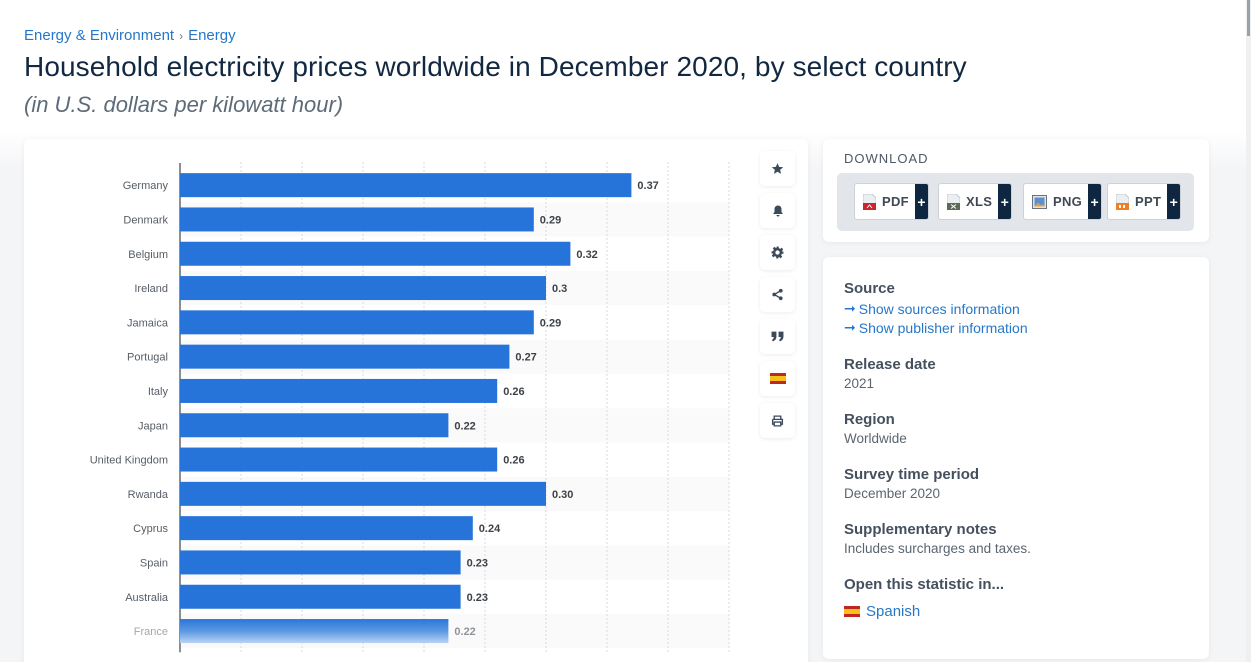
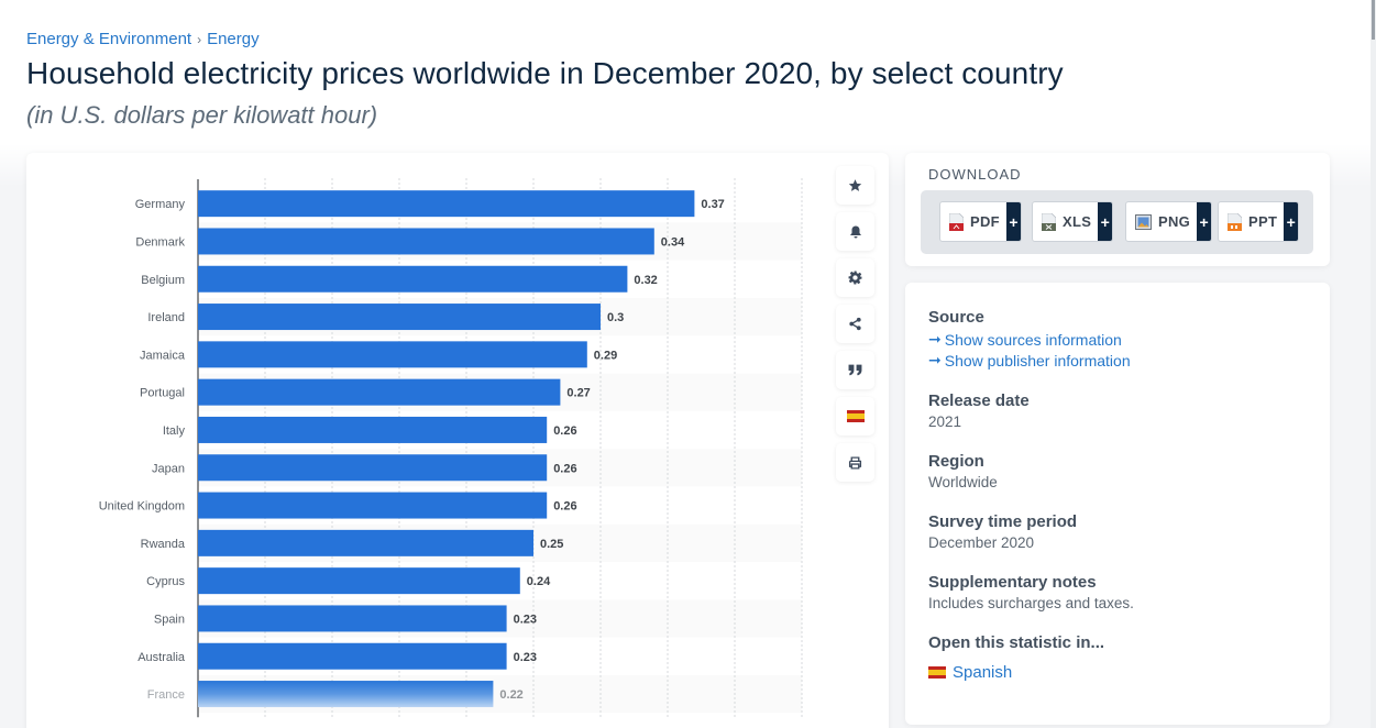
Denmark: 0.29 -> 0.34
Japan: 0.22 -> 0.26
Rwanda: 0.30 -> 0.25
